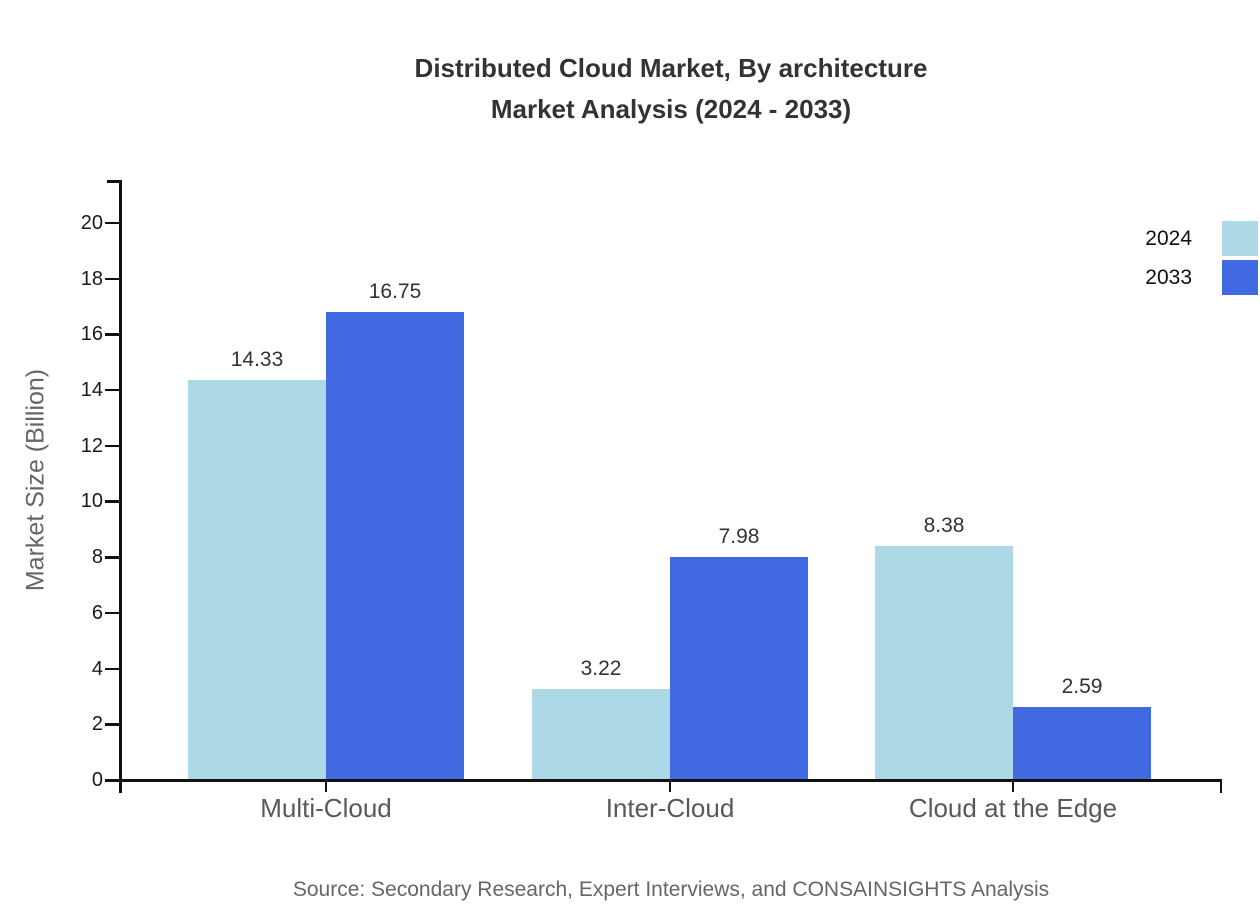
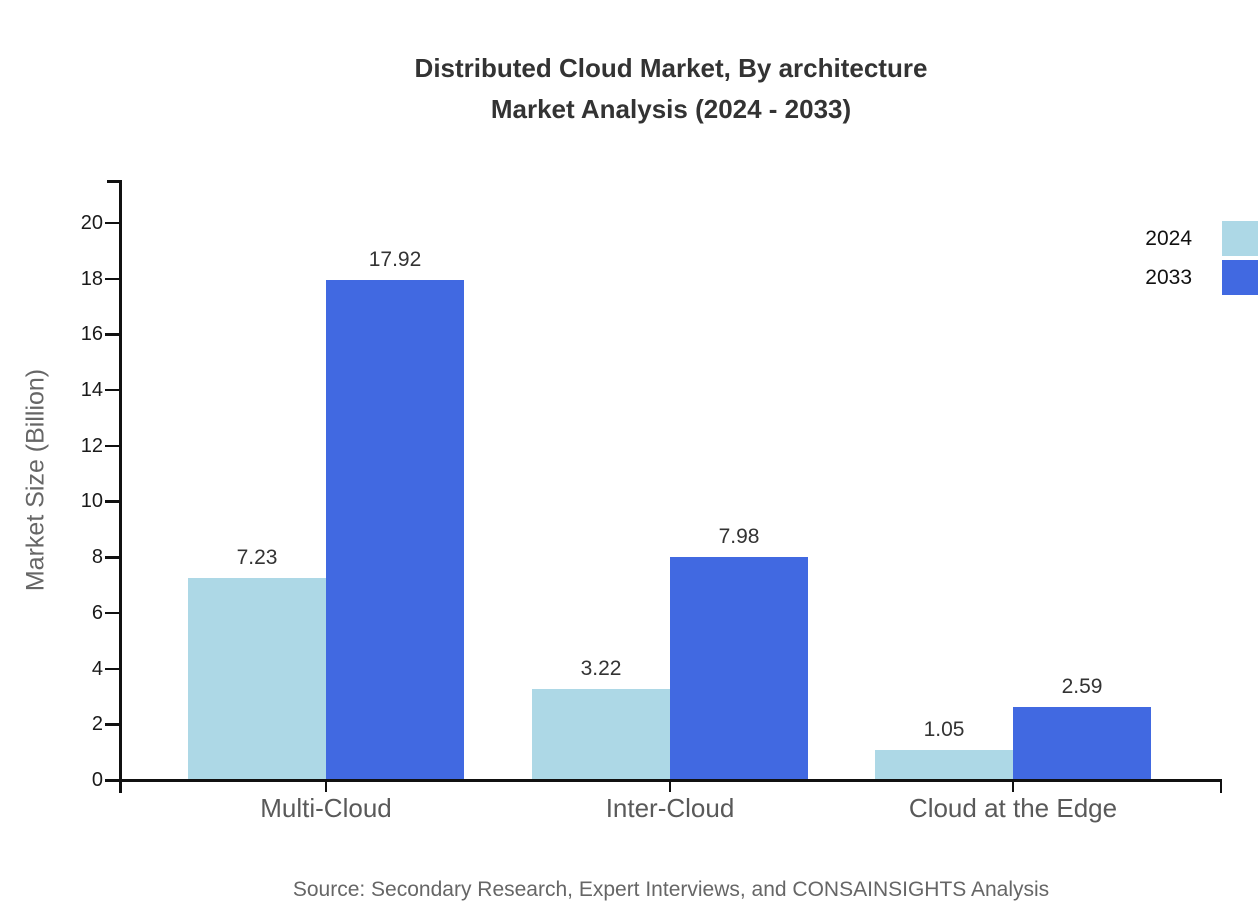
2024/Multi-Cloud: 14.33 -> 7.23
2033/Multi-Cloud: 16.75 -> 17.92
2024/Cloud at the Edge: 8.38 -> 1.05
